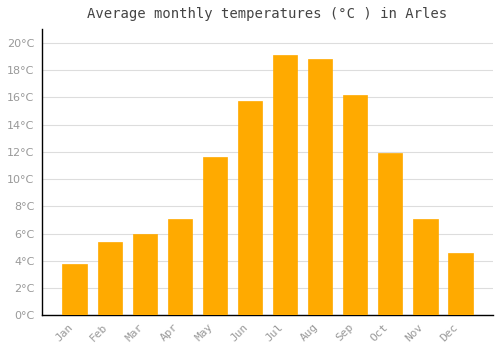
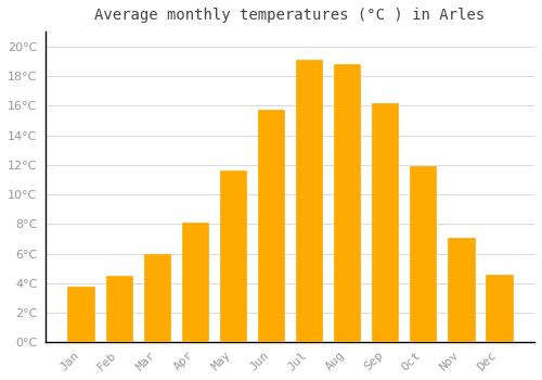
Feb: 5.4°C -> 4.5°C
Apr: 7.1°C -> 8.1°C
